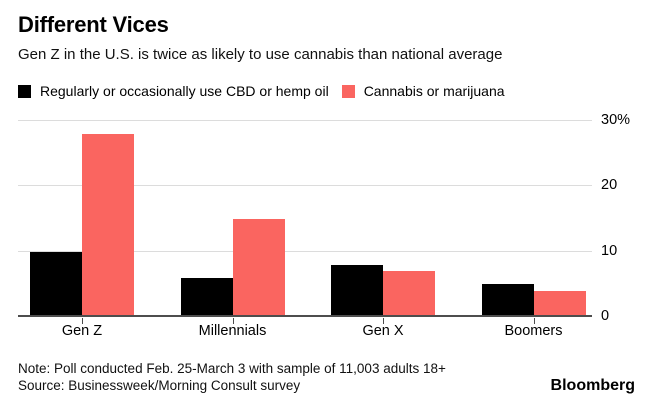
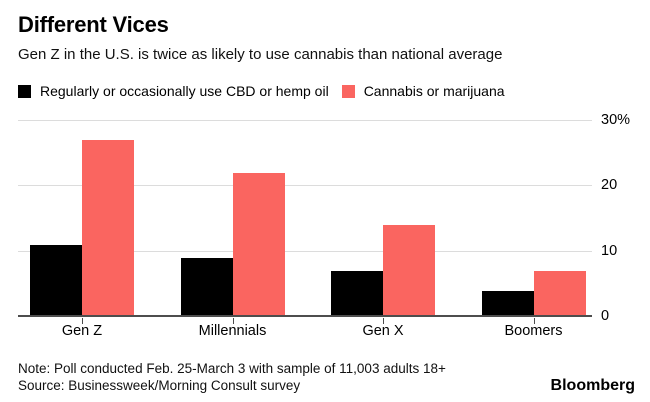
Regularly or occasionally use CBD or hemp oil/Gen Z: 10% -> 11%
Cannabis or marijuana/Gen Z: 28% -> 27%
Regularly or occasionally use CBD or hemp oil/Millennials: 6% -> 9%
Cannabis or marijuana/Millennials: 15% -> 22%
Regularly or occasionally use CBD or hemp oil/Gen X: 8% -> 7%
Cannabis or marijuana/Gen X: 7% -> 14%
Regularly or occasionally use CBD or hemp oil/Boomers: 5% -> 4%
Cannabis or marijuana/Boomers: 4% -> 7%
